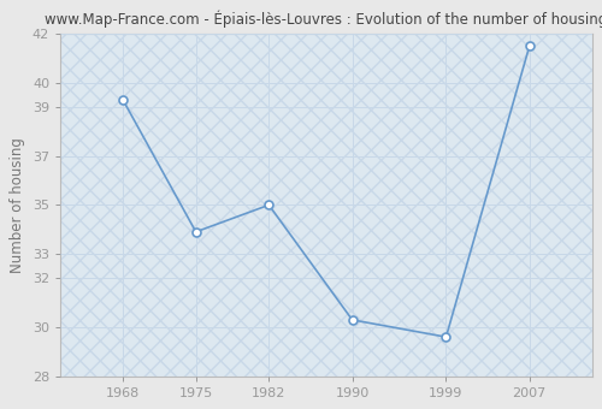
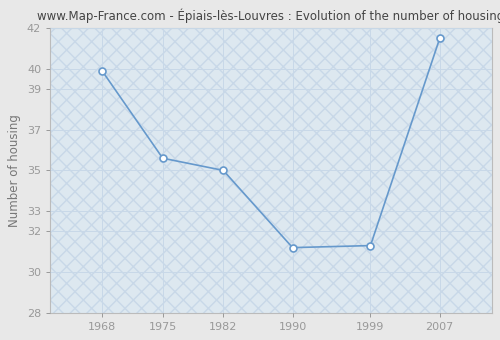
1968: 39.3 -> 39.9
1975: 33.9 -> 35.6
1990: 30.3 -> 31.2
1999: 29.6 -> 31.3
